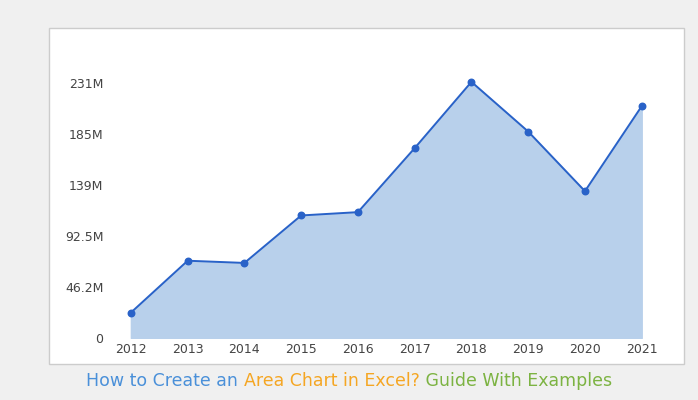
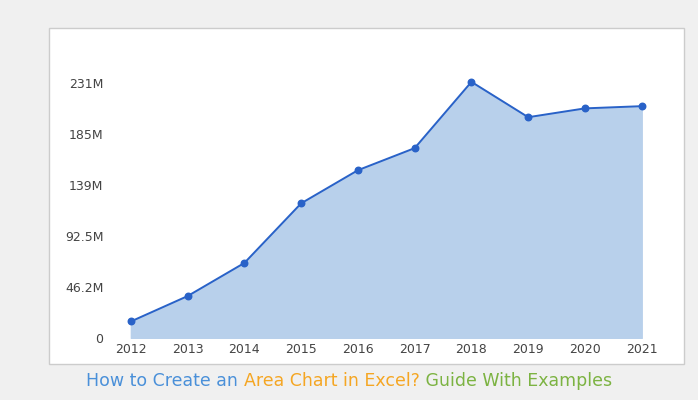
2012: 23M -> 15M
2013: 70M -> 38M
2015: 111M -> 122M
2016: 114M -> 152M
2019: 187M -> 200M
2020: 133M -> 208M
